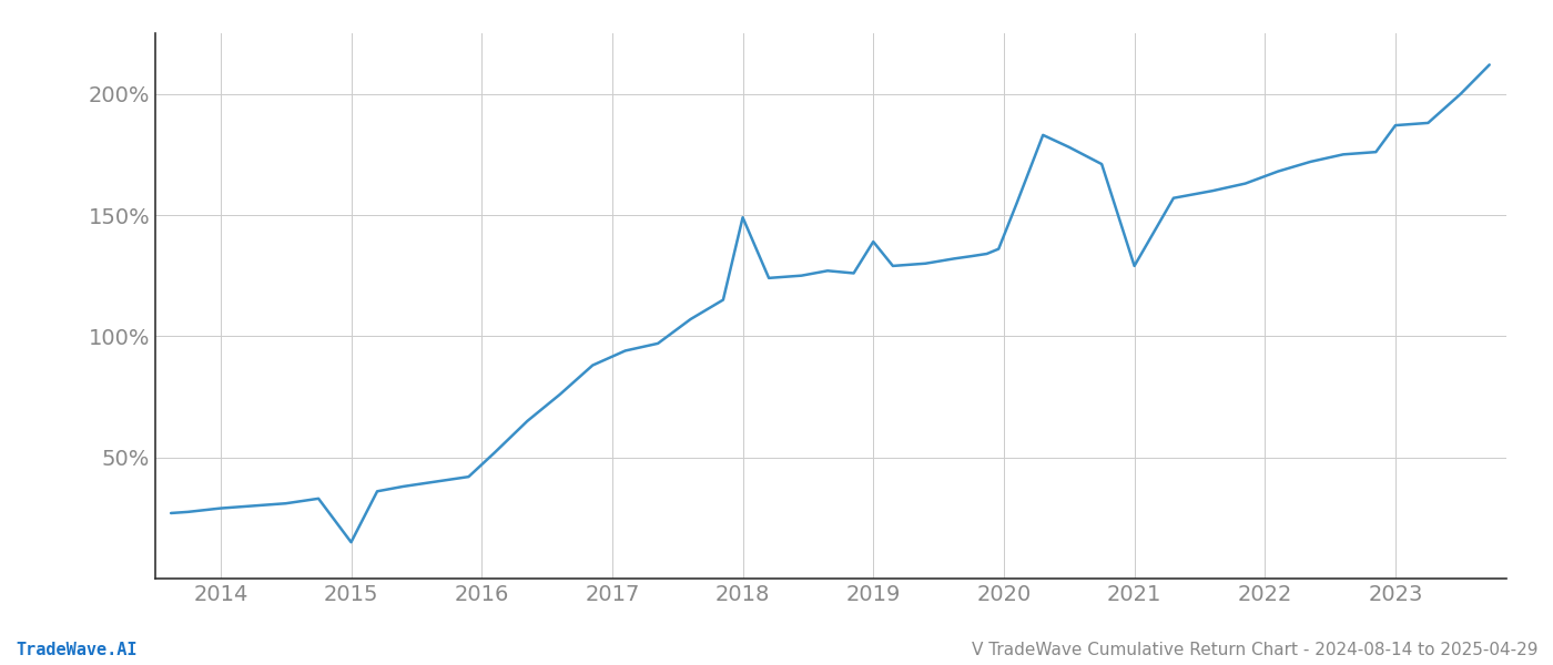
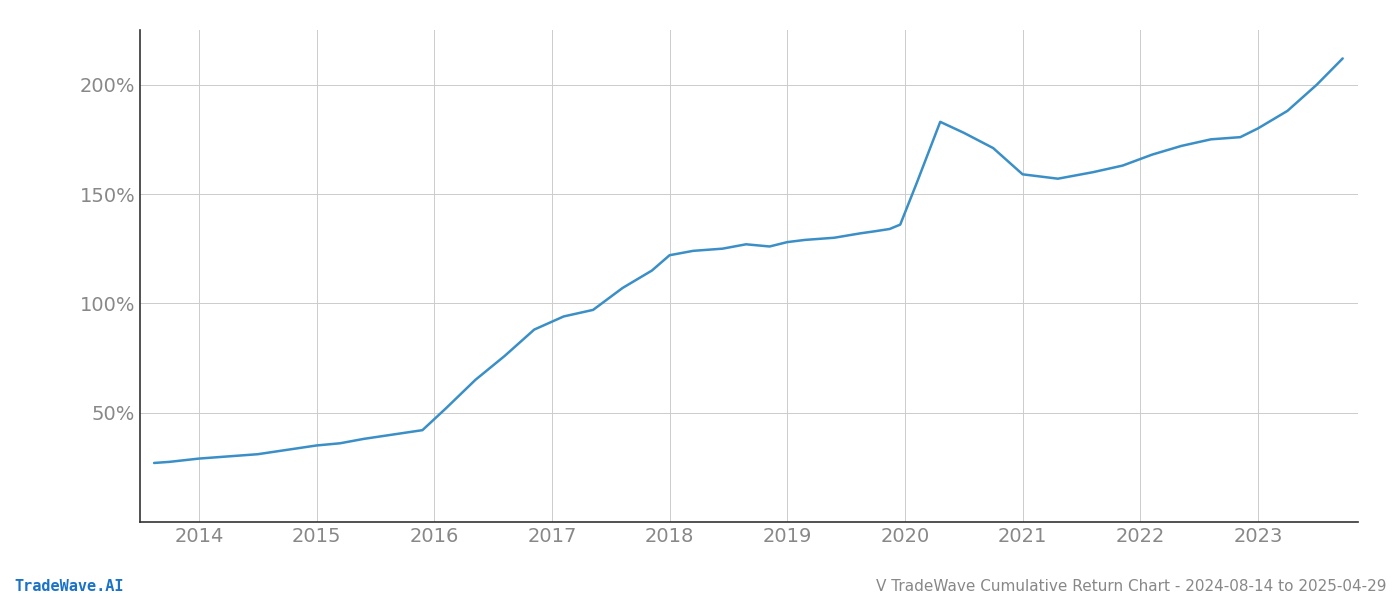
2015: 15.0% -> 35.0%
2018: 149.0% -> 122.0%
2019: 139.0% -> 128.0%
2021: 129.0% -> 159.0%
2023: 187.0% -> 180.0%
